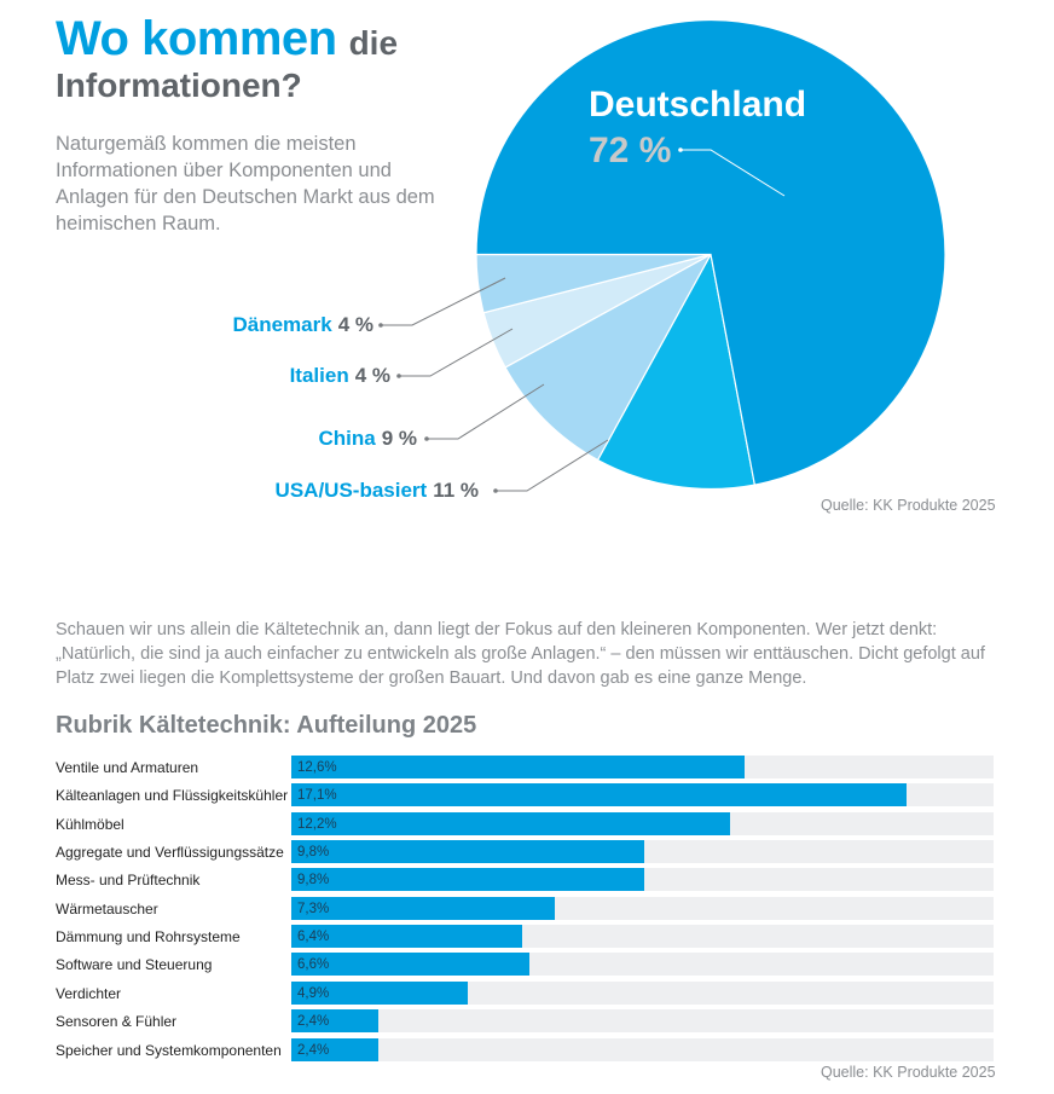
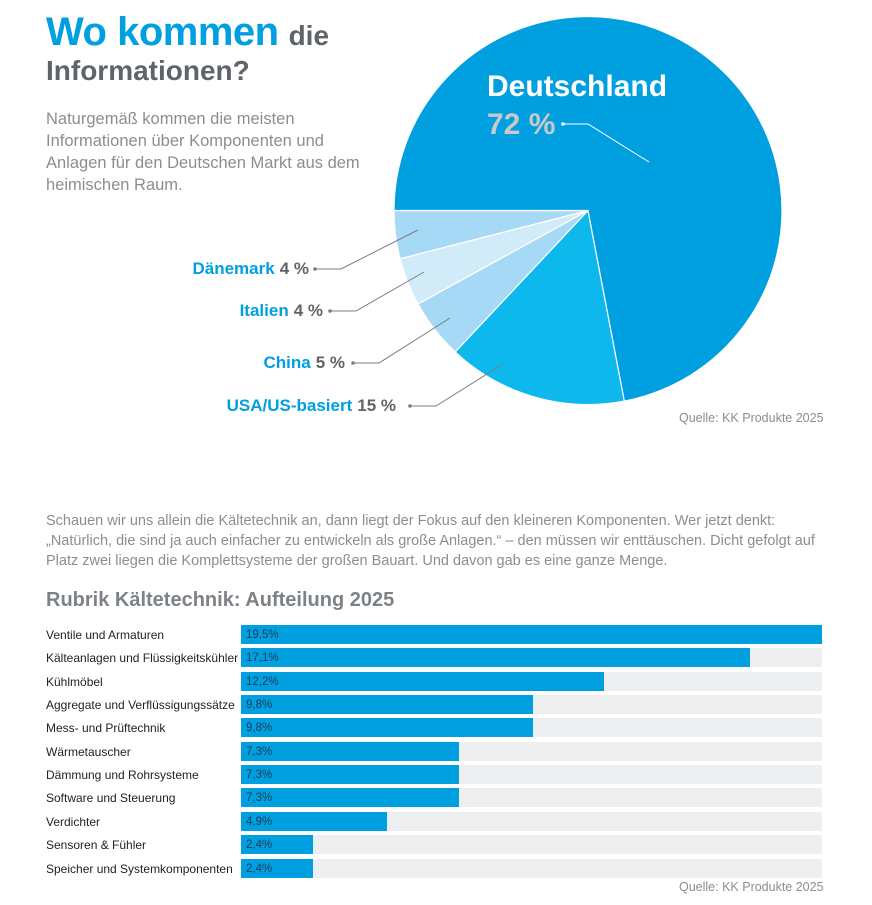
Wo kommen die Informationen?/USA/US-basiert: 11 -> 15
Wo kommen die Informationen?/China: 9 -> 5
Rubrik Kältetechnik: Aufteilung 2025/Ventile und Armaturen: 12,6% -> 19,5%
Rubrik Kältetechnik: Aufteilung 2025/Dämmung und Rohrsysteme: 6,4% -> 7,3%
Rubrik Kältetechnik: Aufteilung 2025/Software und Steuerung: 6,6% -> 7,3%
